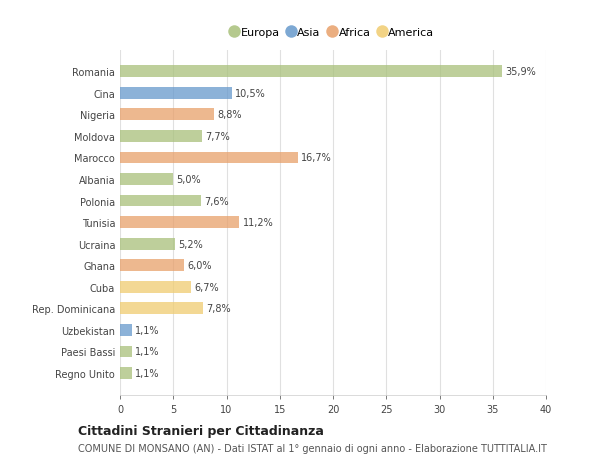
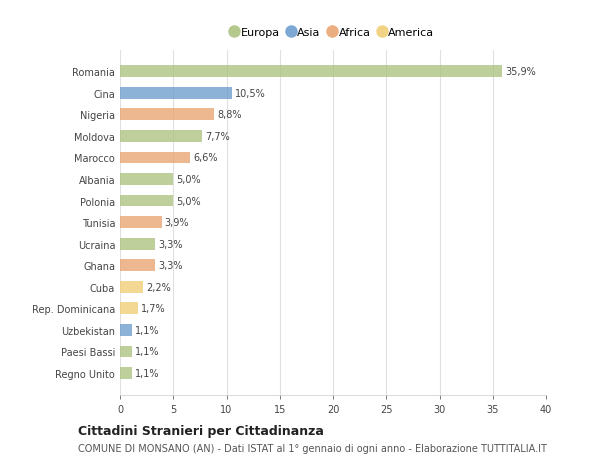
Marocco: 16,7% -> 6,6%
Polonia: 7,6% -> 5,0%
Tunisia: 11,2% -> 3,9%
Ucraina: 5,2% -> 3,3%
Ghana: 6,0% -> 3,3%
Cuba: 6,7% -> 2,2%
Rep. Dominicana: 7,8% -> 1,7%
